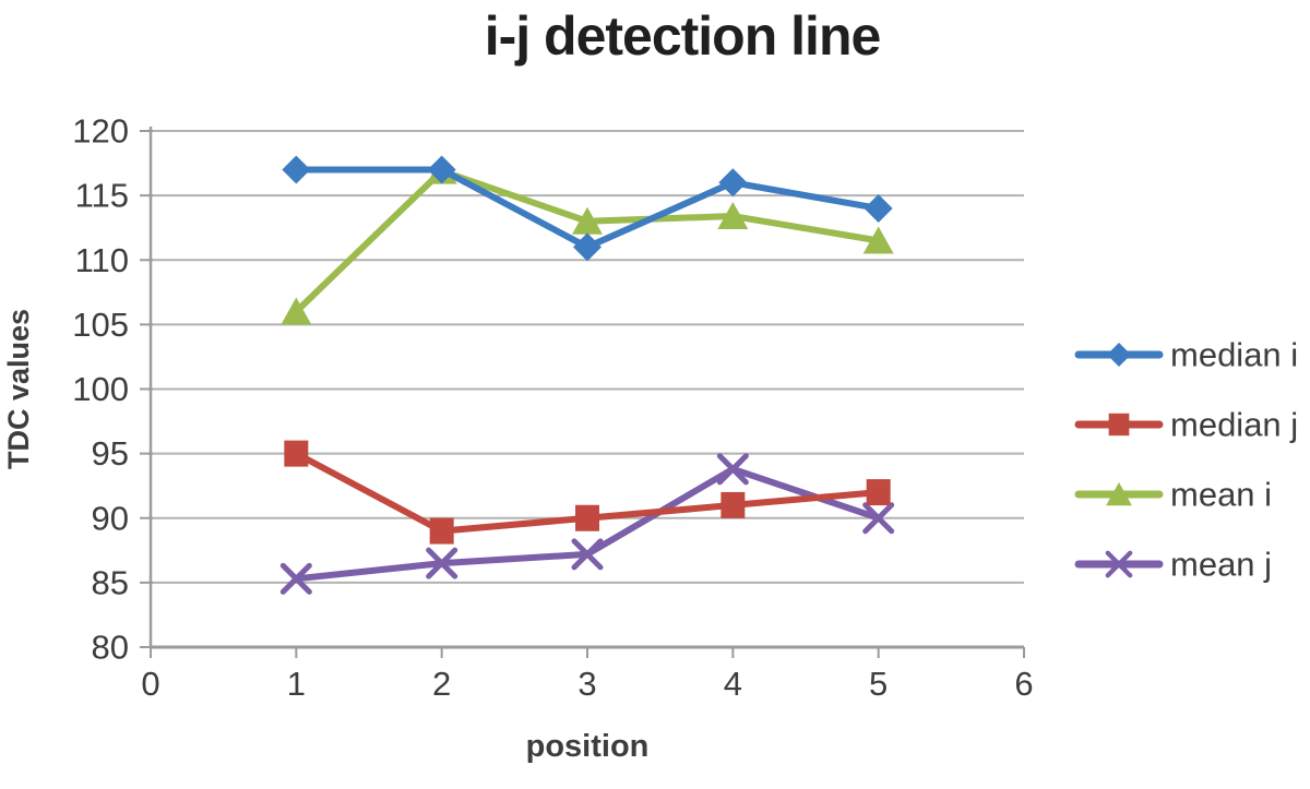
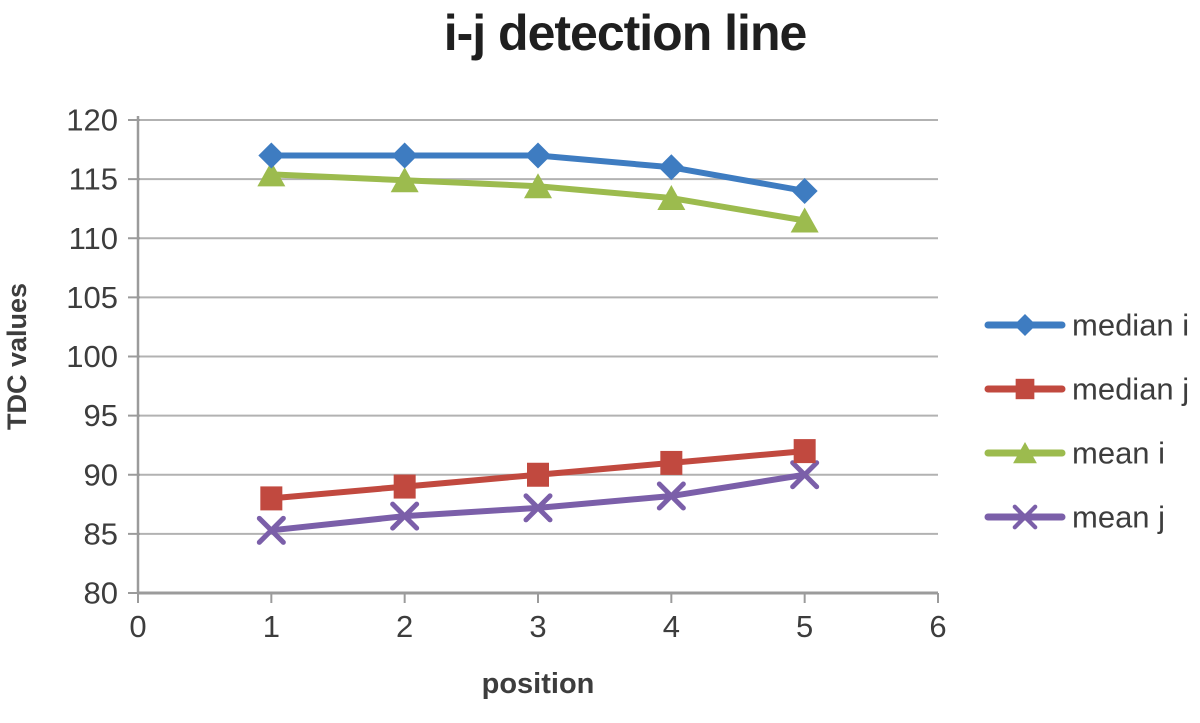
median j/1: 95 -> 88
mean i/1: 106.0 -> 115.4
mean i/2: 116.9 -> 114.9
median i/3: 111 -> 117
mean i/3: 113.0 -> 114.4
mean j/4: 93.8 -> 88.2
